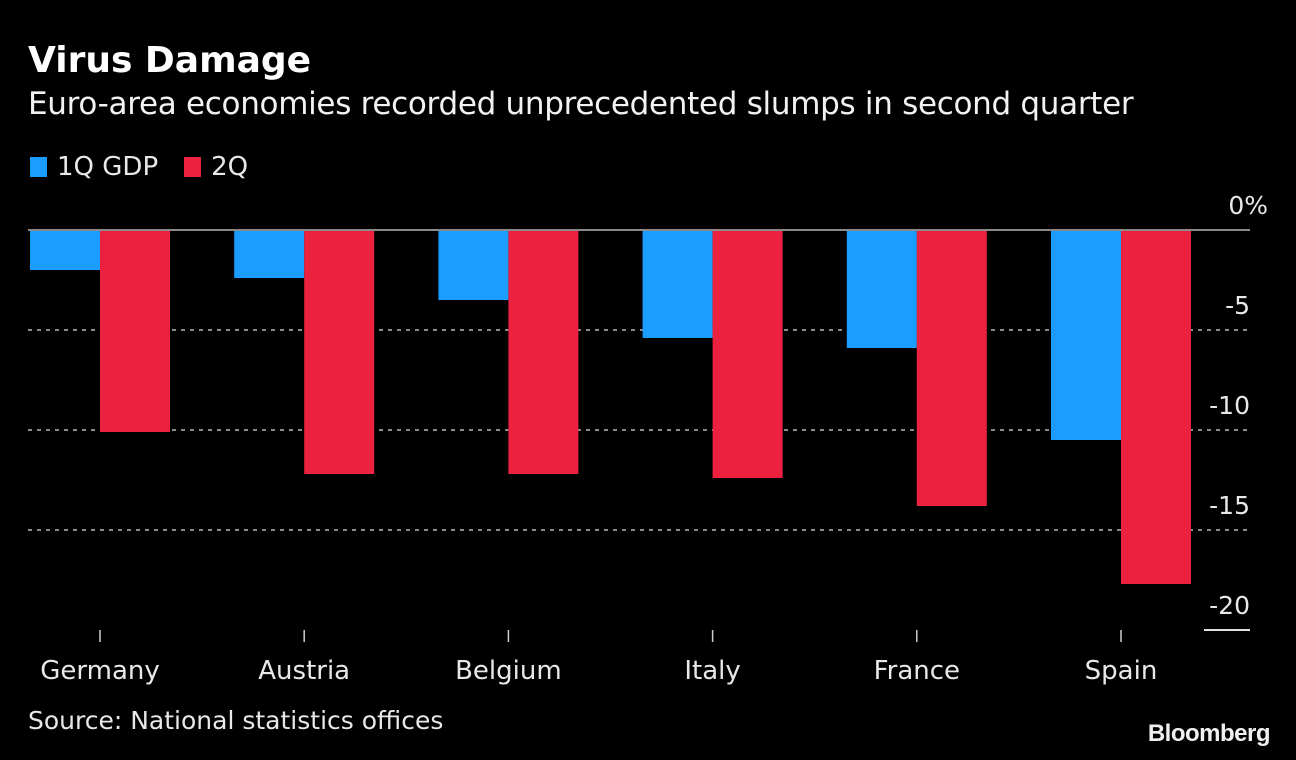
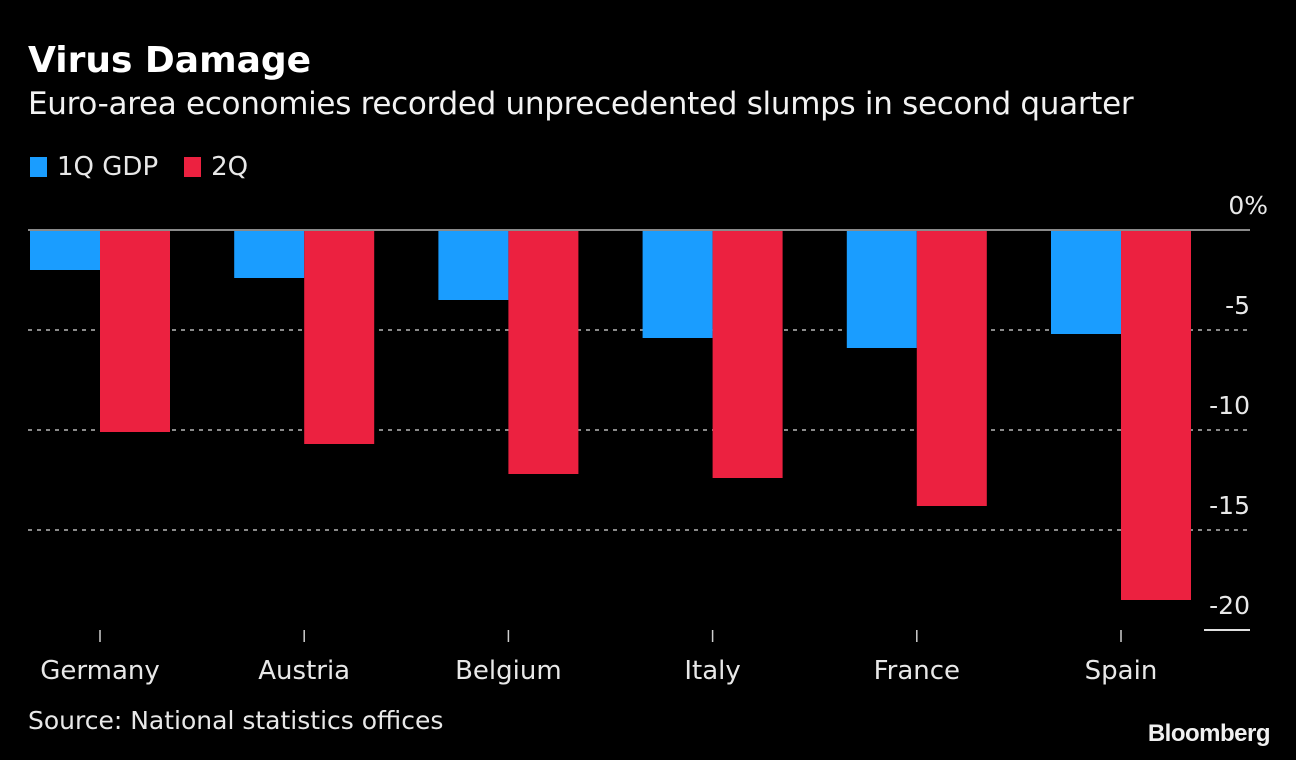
2Q/Austria: -12.2 -> -10.7
1Q GDP/Spain: -10.5 -> -5.2
2Q/Spain: -17.7 -> -18.5
